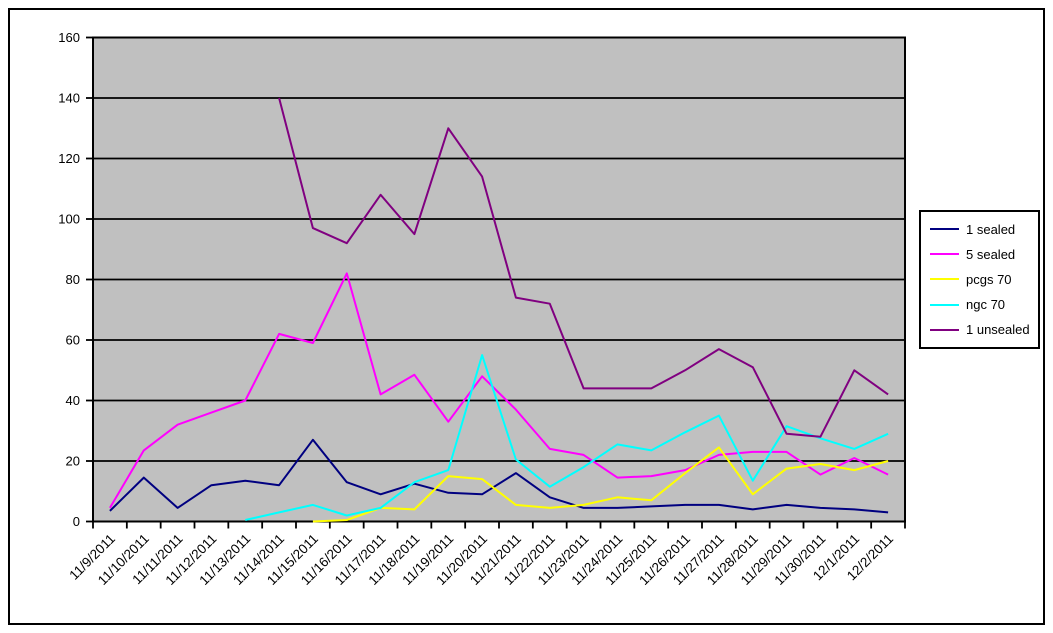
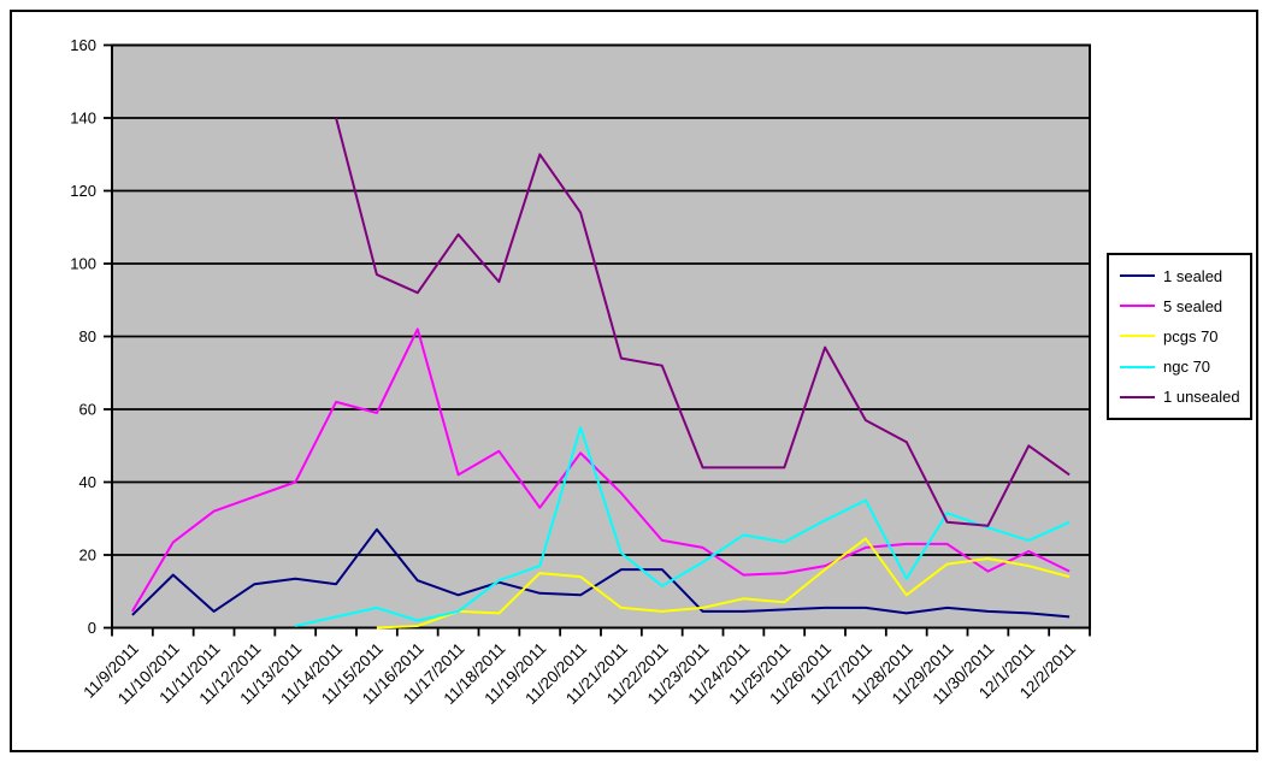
1 sealed/11/22/2011: 8 -> 16
1 unsealed/11/26/2011: 50 -> 77
pcgs 70/12/2/2011: 20 -> 14
